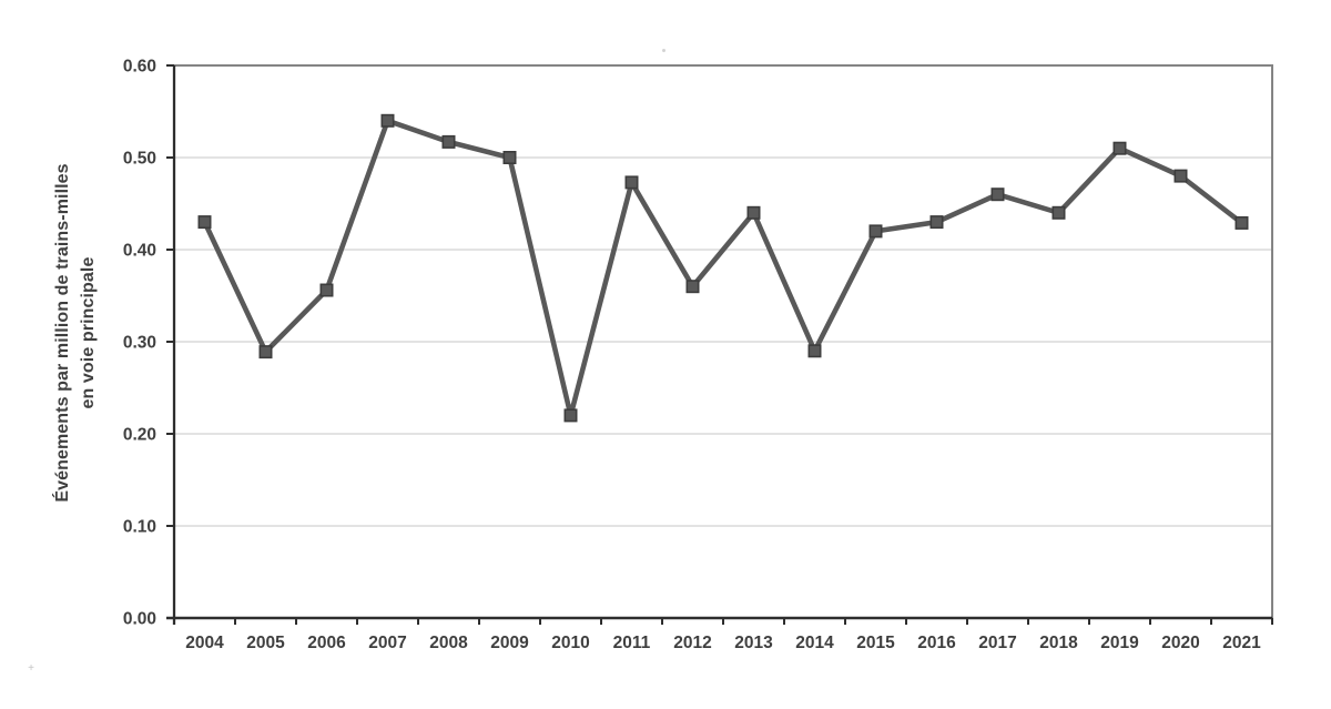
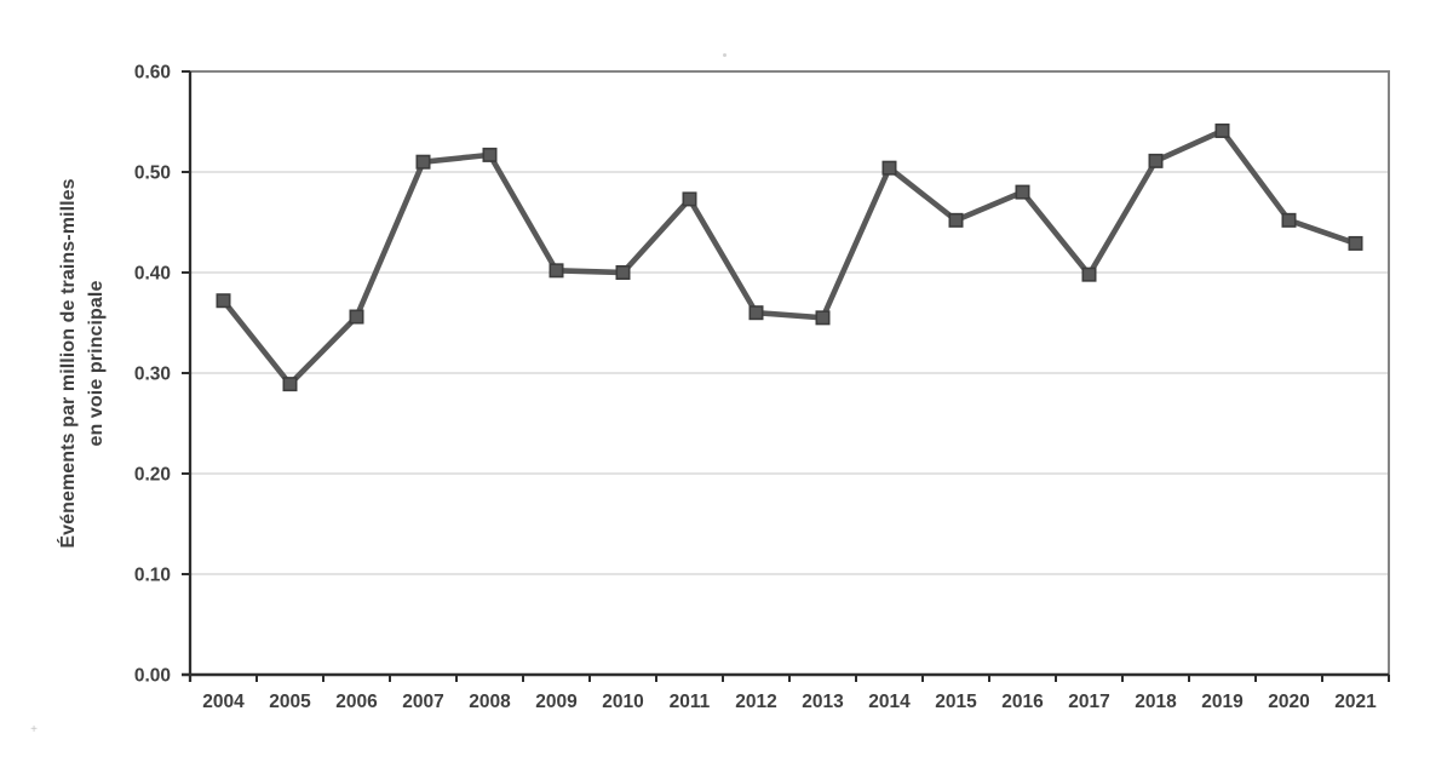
2004: 0.43 -> 0.37
2007: 0.54 -> 0.51
2009: 0.50 -> 0.40
2010: 0.22 -> 0.40
2013: 0.44 -> 0.35
2014: 0.29 -> 0.50
2015: 0.42 -> 0.45
2016: 0.43 -> 0.48
2017: 0.46 -> 0.40
2018: 0.44 -> 0.51
2019: 0.51 -> 0.54
2020: 0.48 -> 0.45
